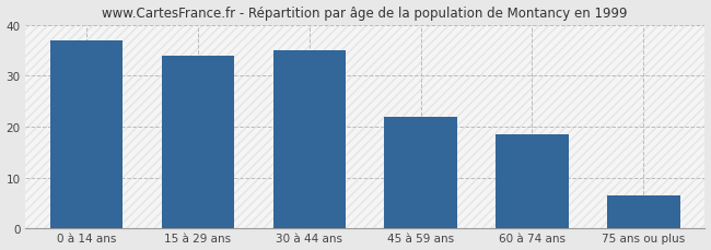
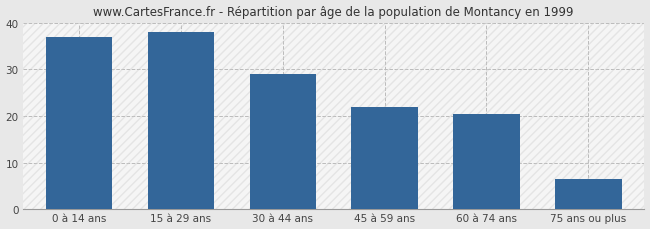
15 à 29 ans: 34.0 -> 38.0
30 à 44 ans: 35.0 -> 29.0
60 à 74 ans: 18.5 -> 20.5
